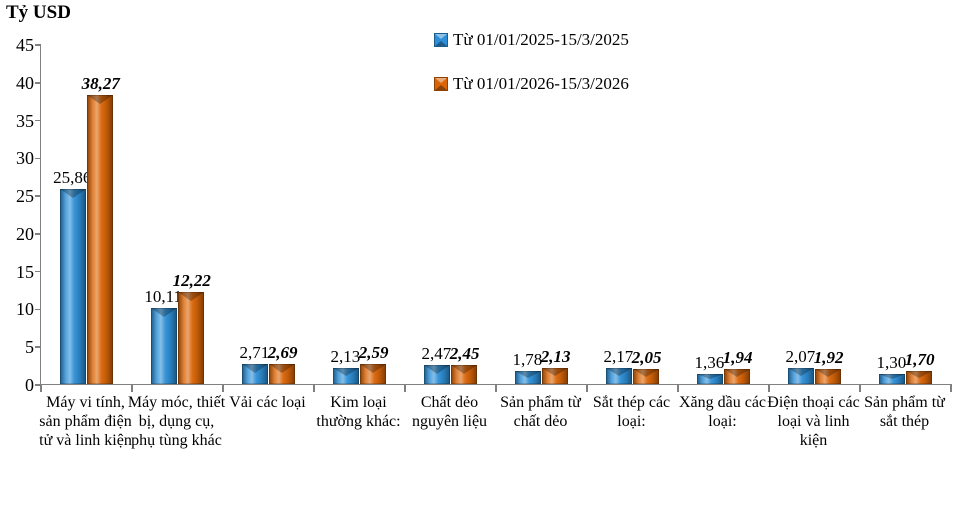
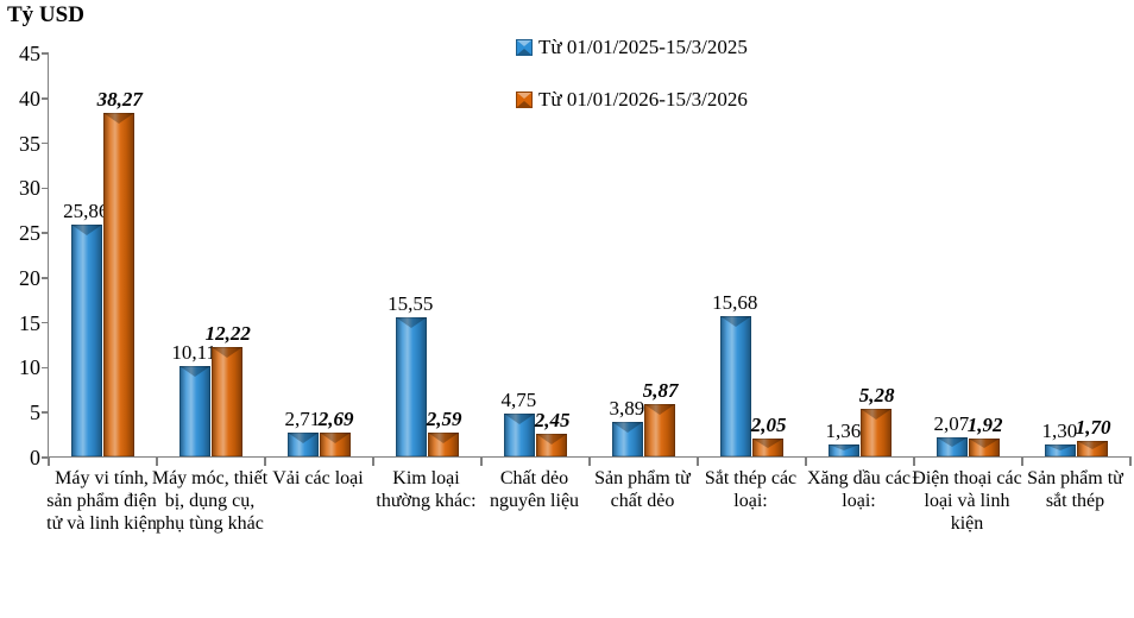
Từ 01/01/2025-15/3/2025/Kim loại thường khác:: 2,13 -> 15,55
Từ 01/01/2025-15/3/2025/Chất dẻo nguyên liệu: 2,47 -> 4,75
Từ 01/01/2025-15/3/2025/Sản phẩm từ chất dẻo: 1,78 -> 3,89
Từ 01/01/2026-15/3/2026/Sản phẩm từ chất dẻo: 2,13 -> 5,87
Từ 01/01/2025-15/3/2025/Sắt thép các loại:: 2,17 -> 15,68
Từ 01/01/2026-15/3/2026/Xăng dầu các loại:: 1,94 -> 5,28
